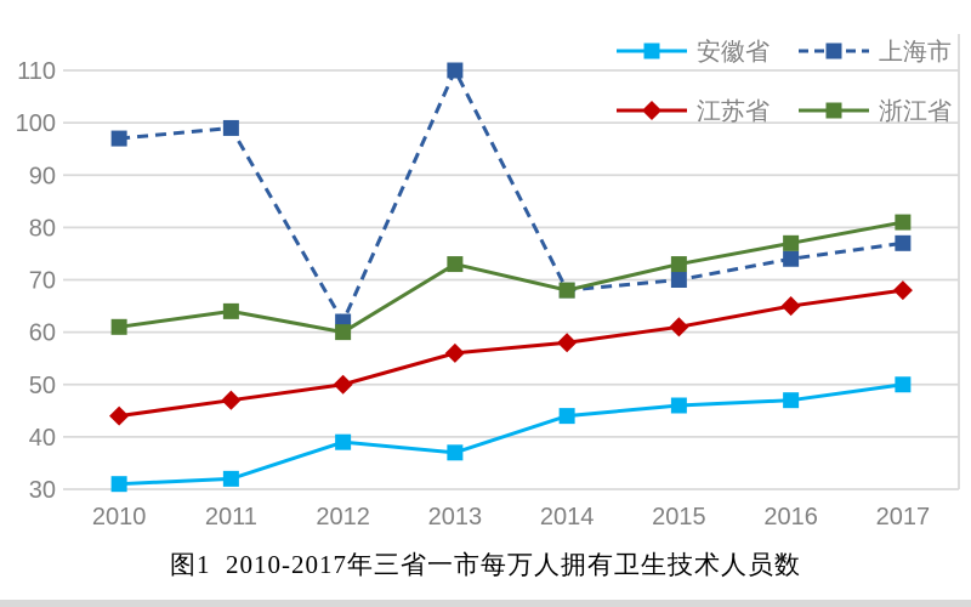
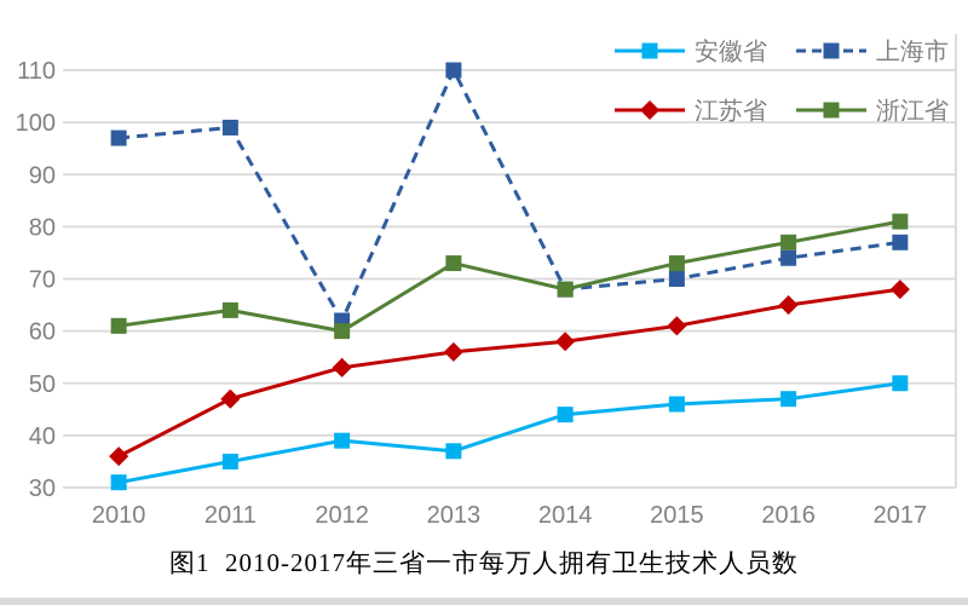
江苏省/2010: 44 -> 36
安徽省/2011: 32 -> 35
江苏省/2012: 50 -> 53
